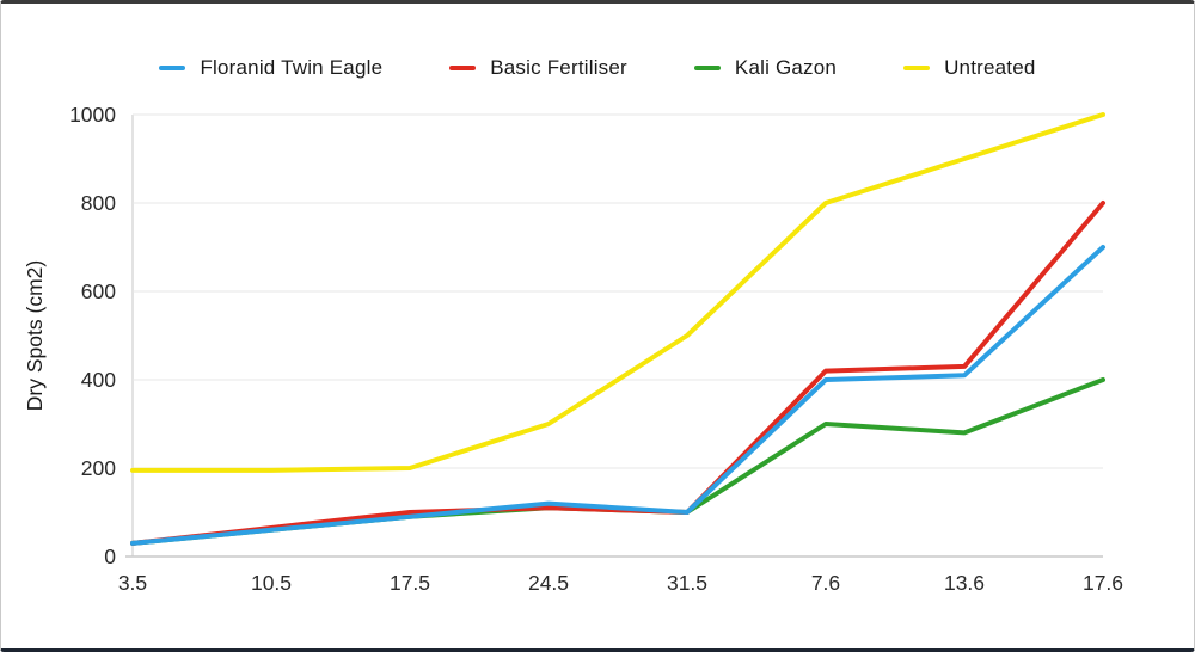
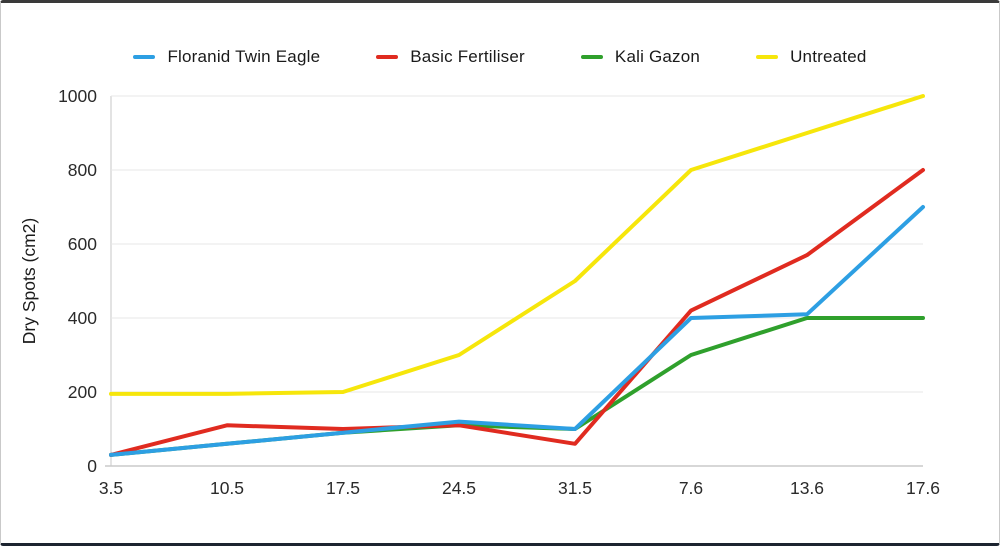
Basic Fertiliser/10.5: 60 -> 110
Basic Fertiliser/31.5: 100 -> 60
Basic Fertiliser/13.6: 430 -> 570
Kali Gazon/13.6: 280 -> 400
